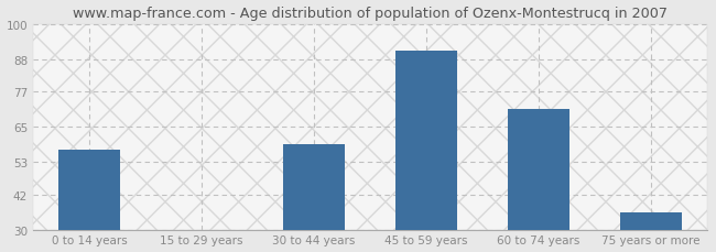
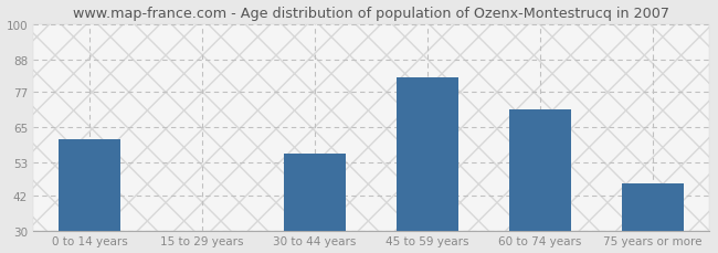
0 to 14 years: 57 -> 61
30 to 44 years: 59 -> 56
45 to 59 years: 91 -> 82
75 years or more: 36 -> 46
